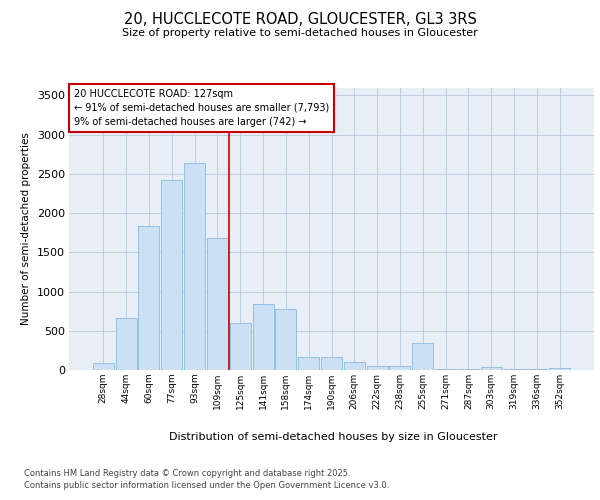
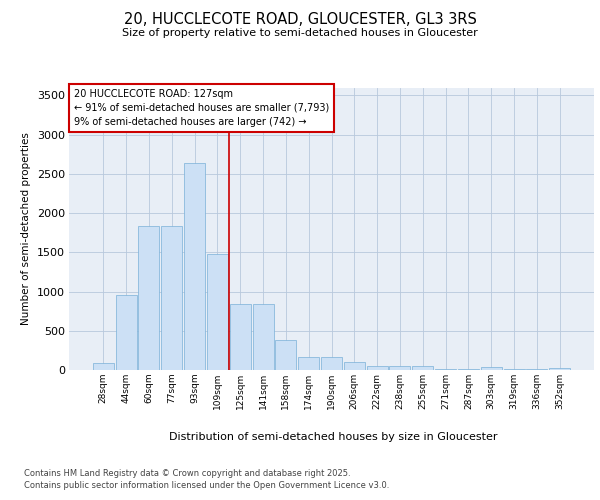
44sqm: 660 -> 950
77sqm: 2420 -> 1830
109sqm: 1680 -> 1480
125sqm: 600 -> 840
158sqm: 780 -> 380
255sqm: 340 -> 40
